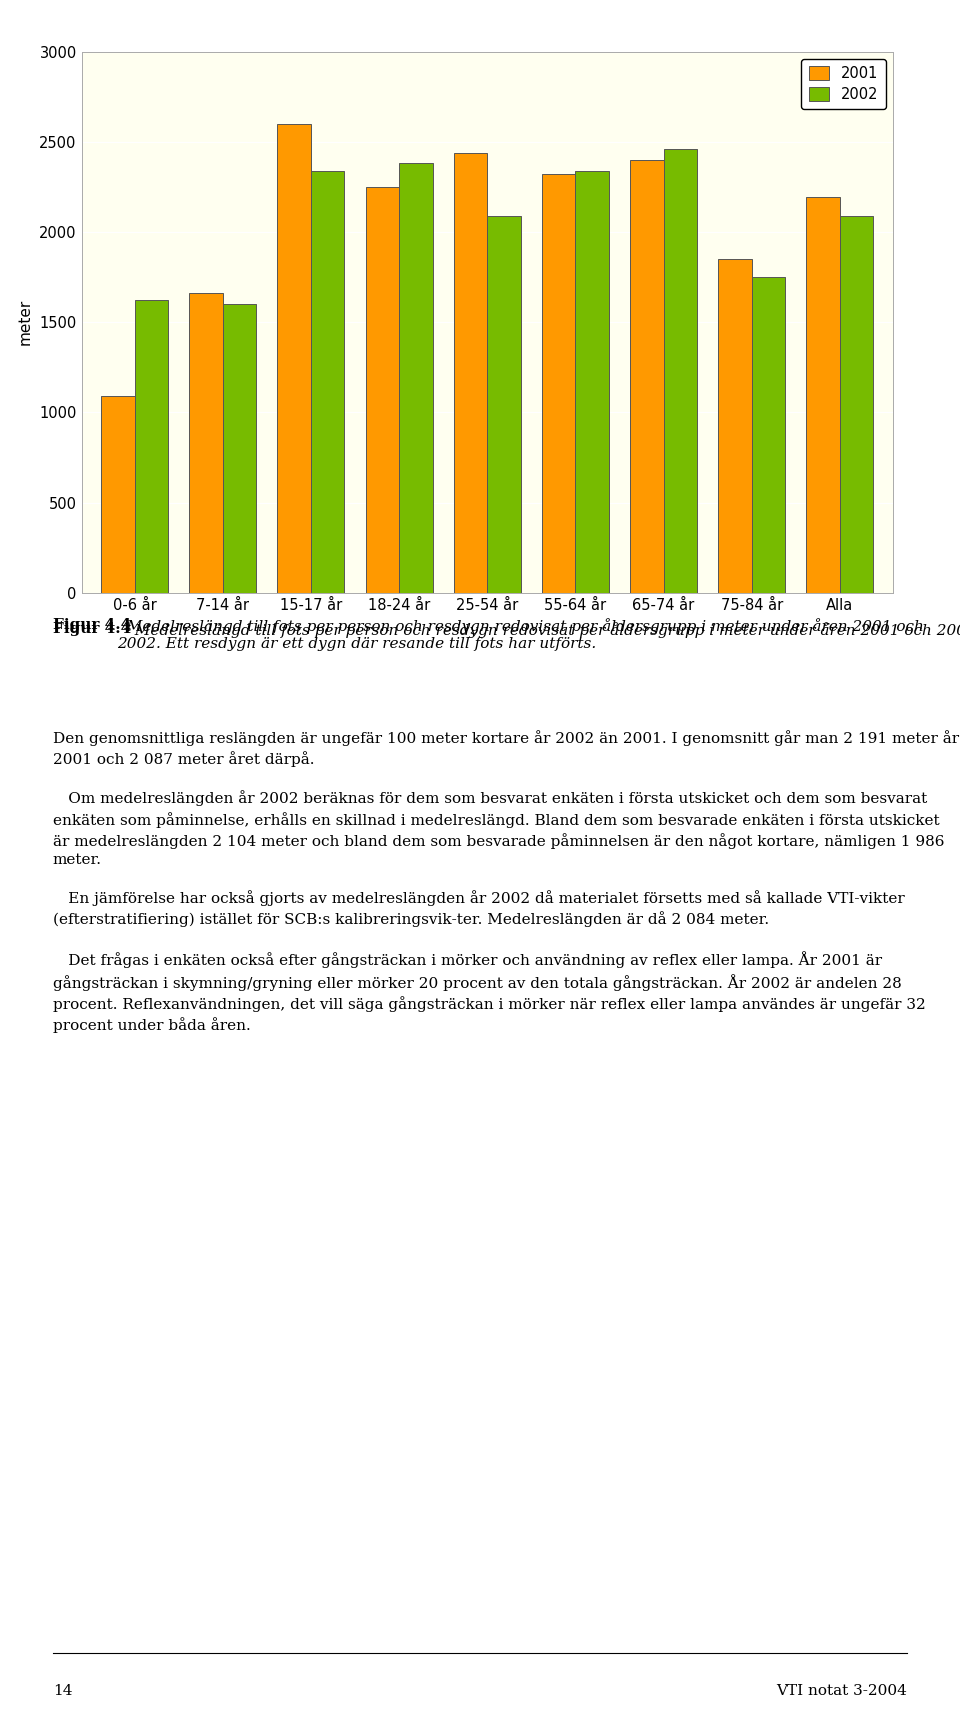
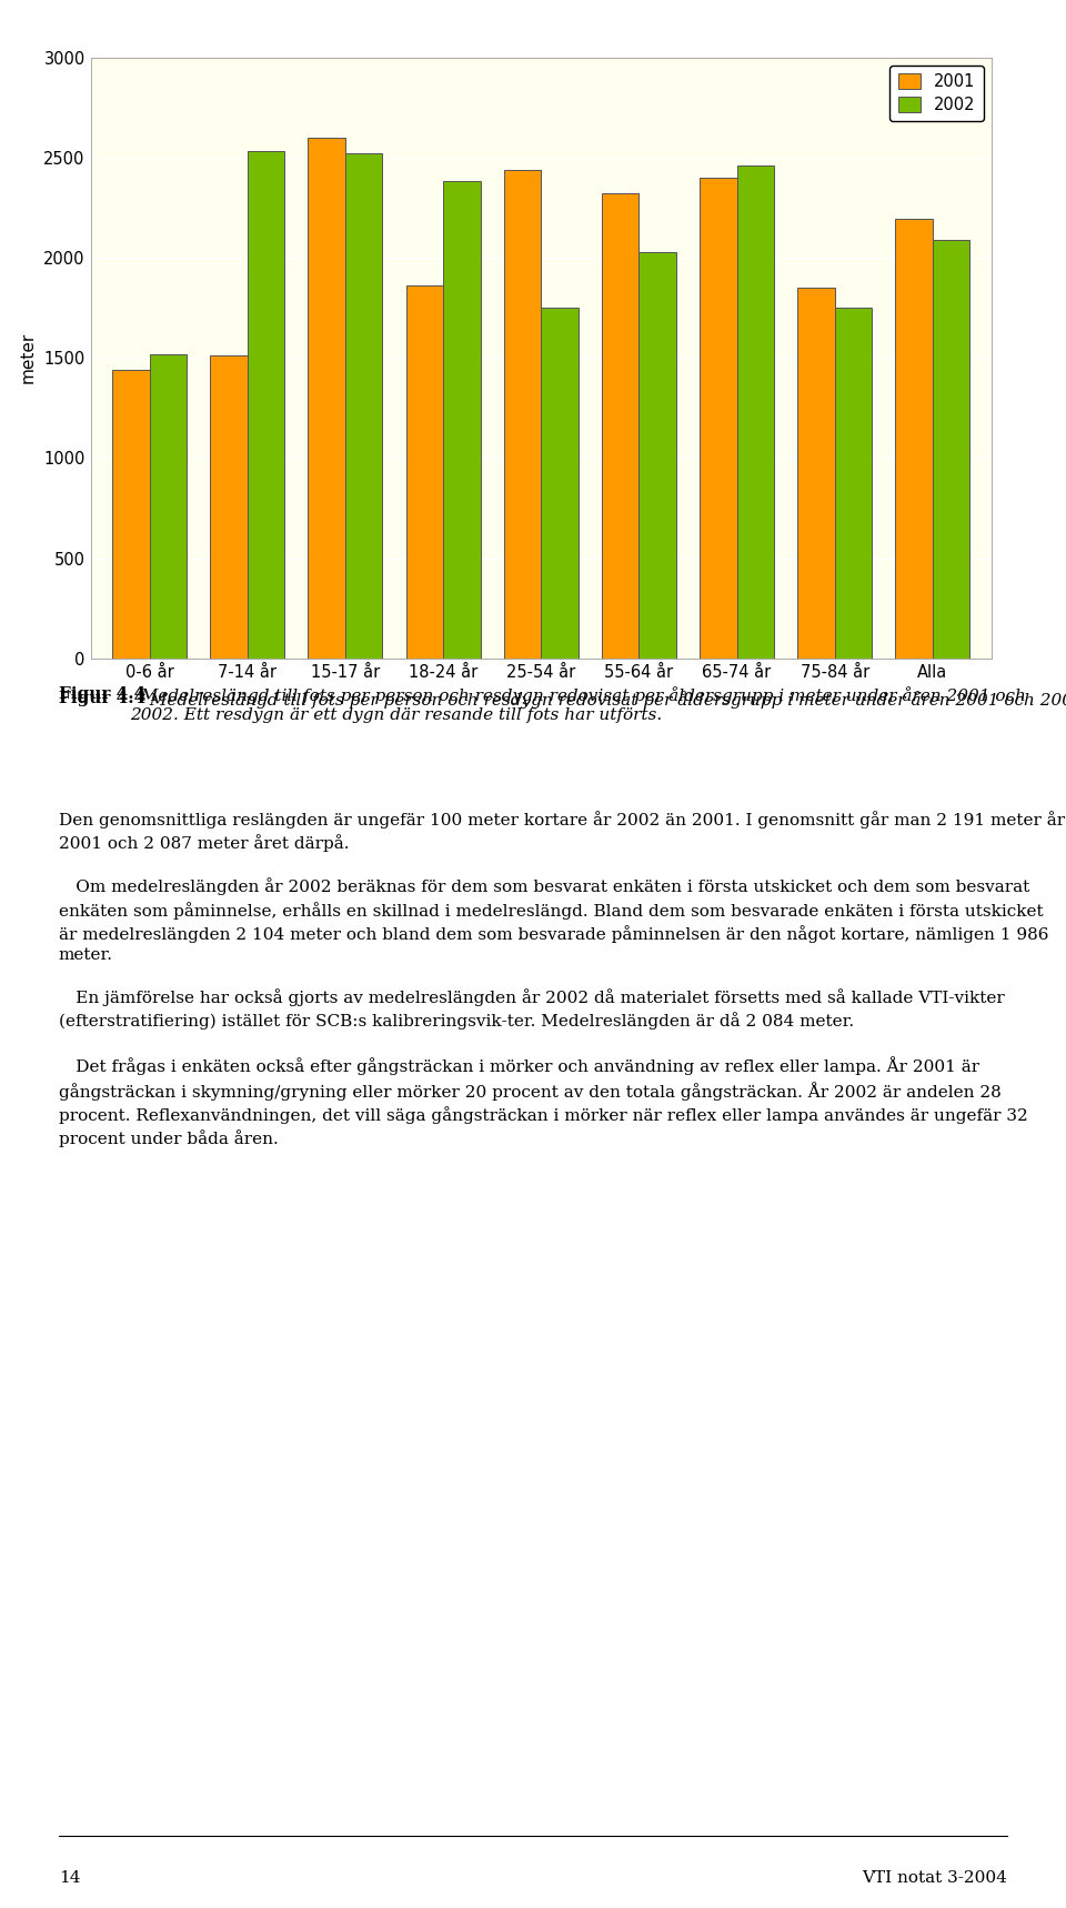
2001/0-6 år: 1090 -> 1440
2002/0-6 år: 1620 -> 1520
2001/7-14 år: 1660 -> 1510
2002/7-14 år: 1600 -> 2530
2002/15-17 år: 2340 -> 2520
2001/18-24 år: 2250 -> 1860
2002/25-54 år: 2090 -> 1750
2002/55-64 år: 2340 -> 2030
